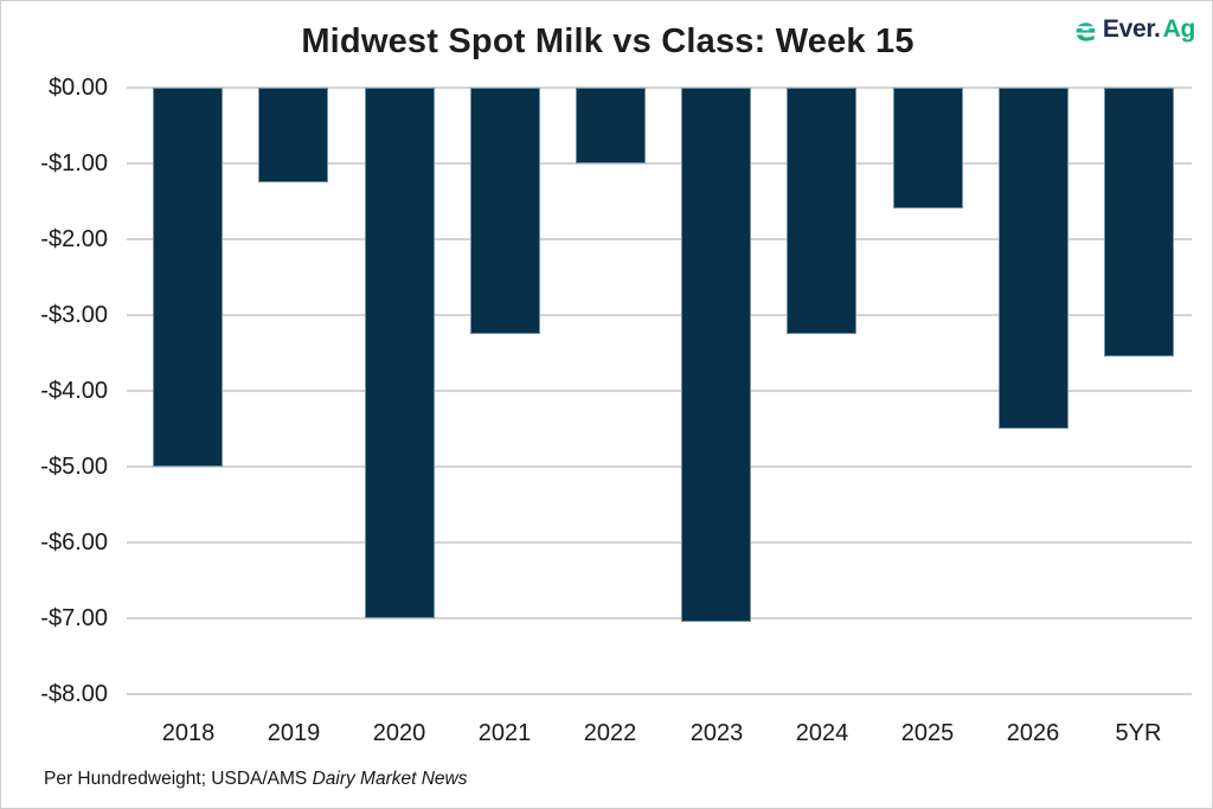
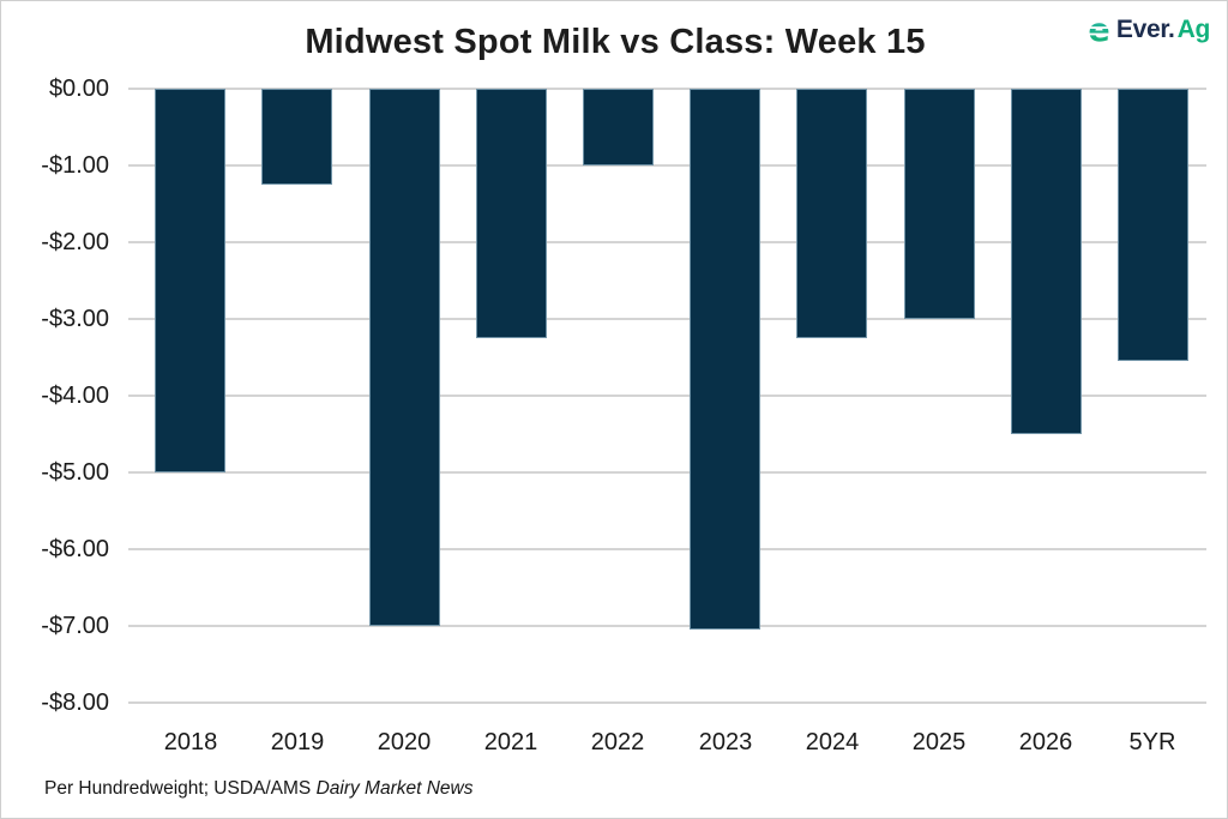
2025: -$1.6 -> -$3.0
